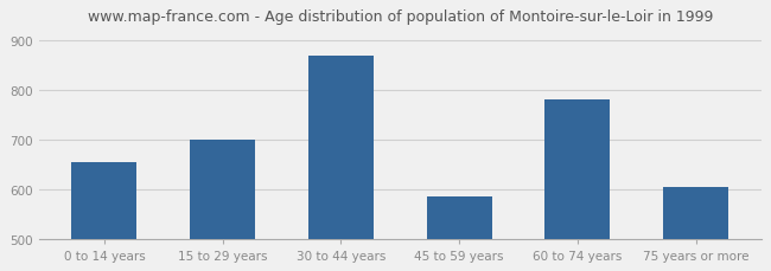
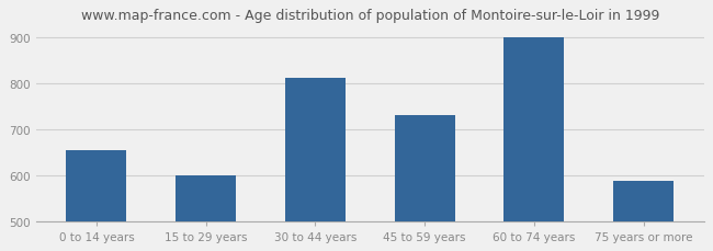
15 to 29 years: 700 -> 600
30 to 44 years: 870 -> 812
45 to 59 years: 585 -> 730
60 to 74 years: 780 -> 900
75 years or more: 605 -> 587
